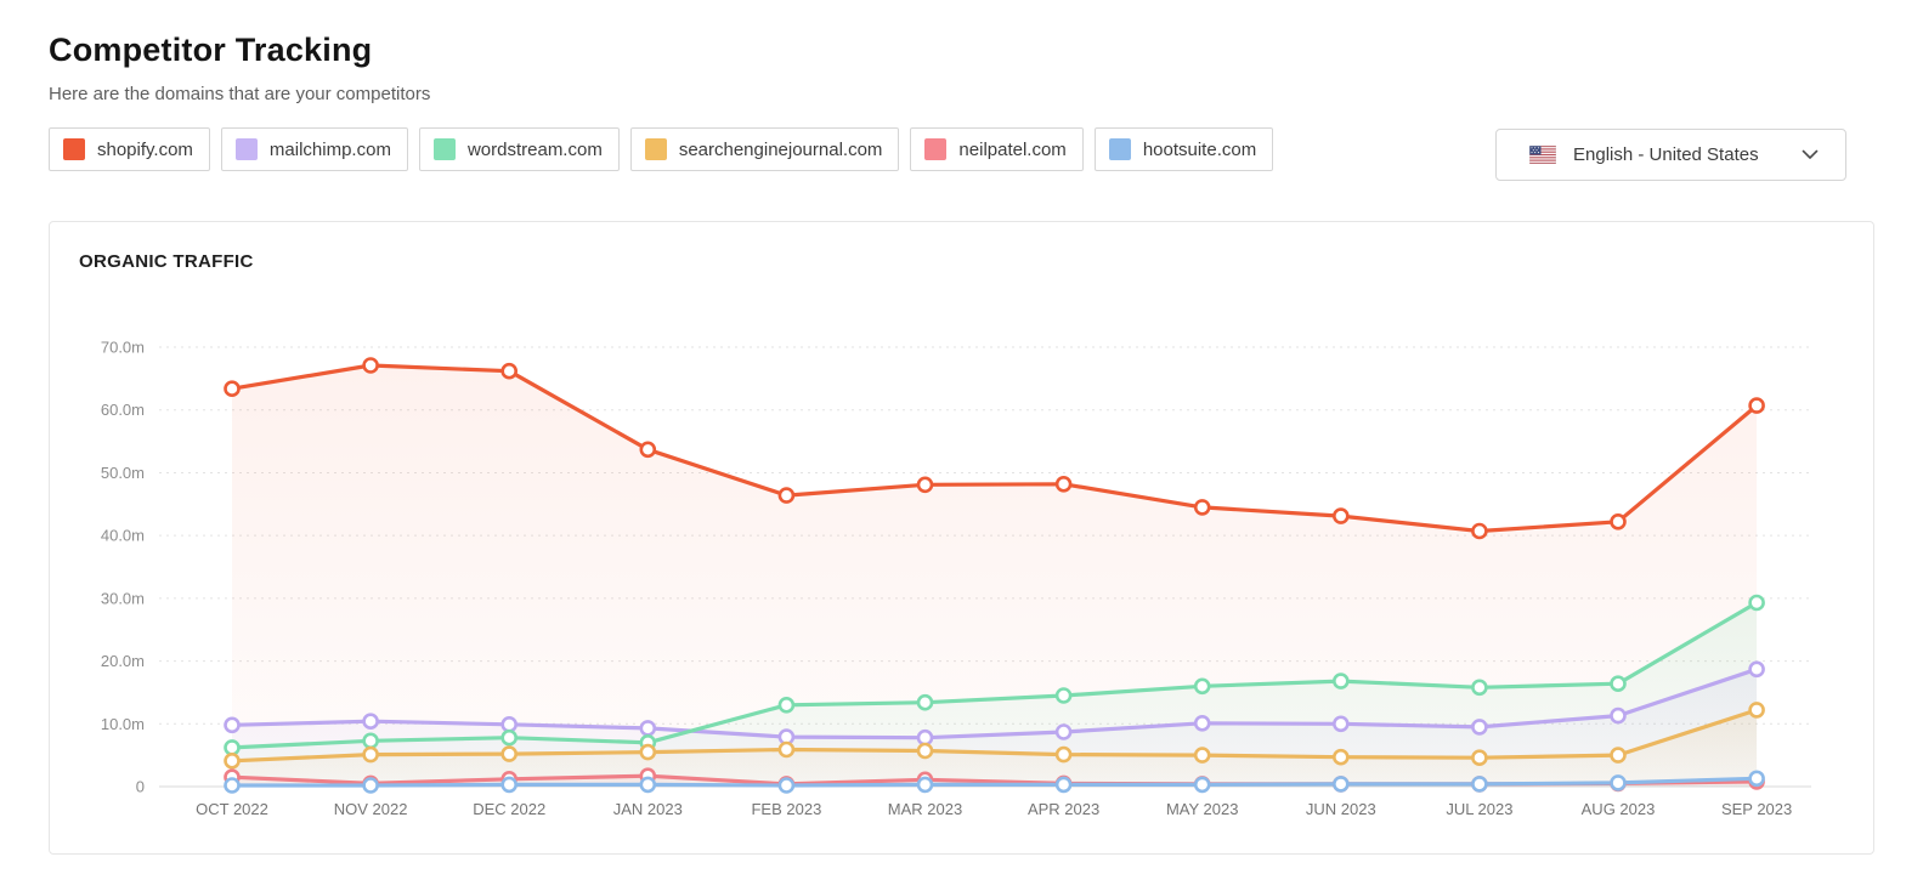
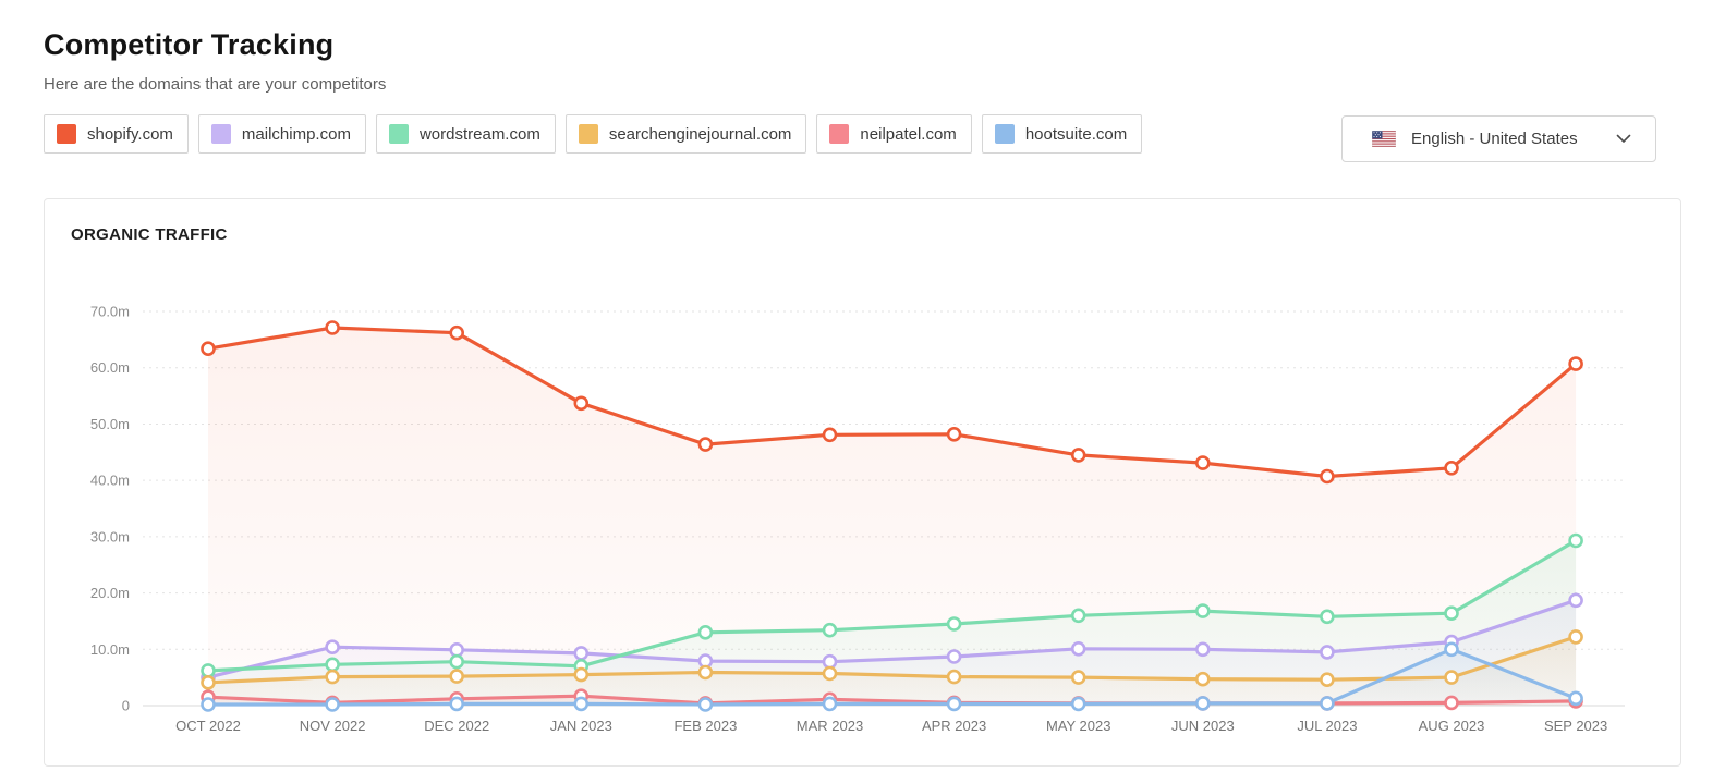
mailchimp.com/OCT 2022: 10m -> 5m
hootsuite.com/AUG 2023: 1m -> 10m
